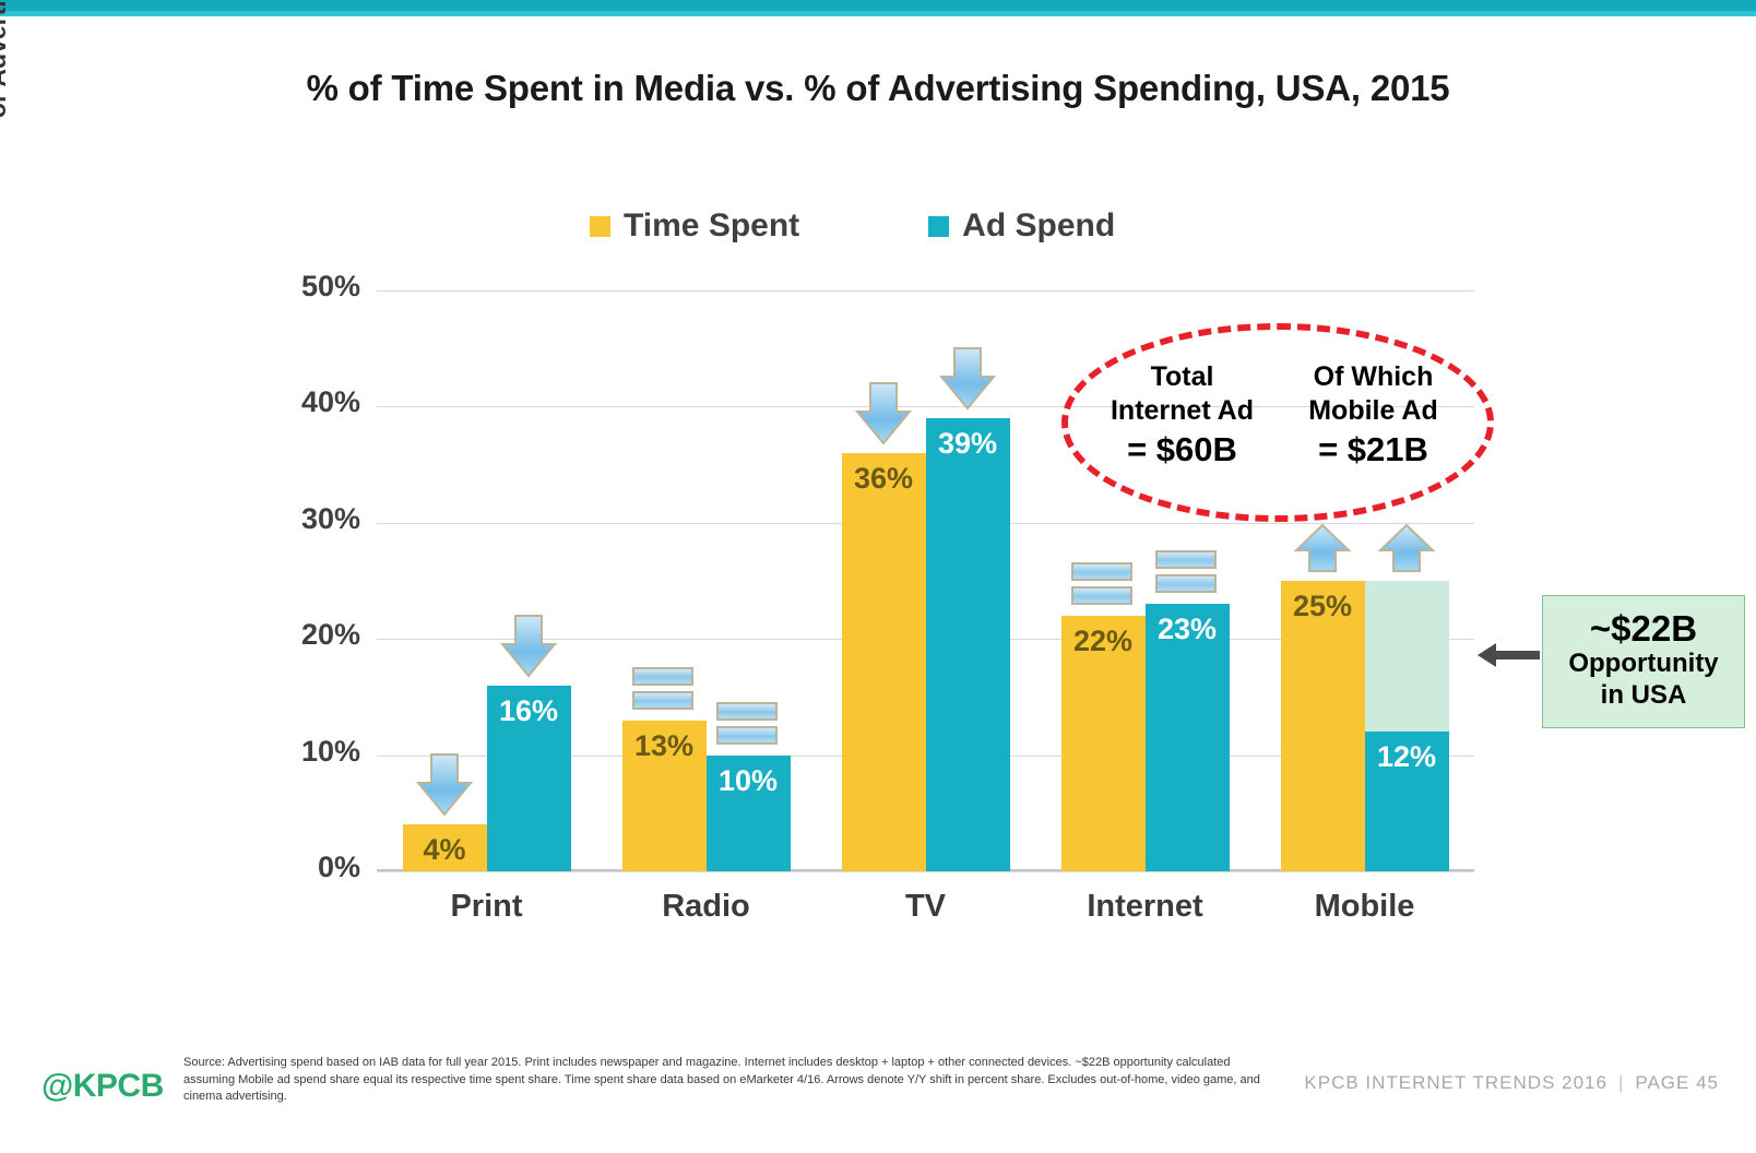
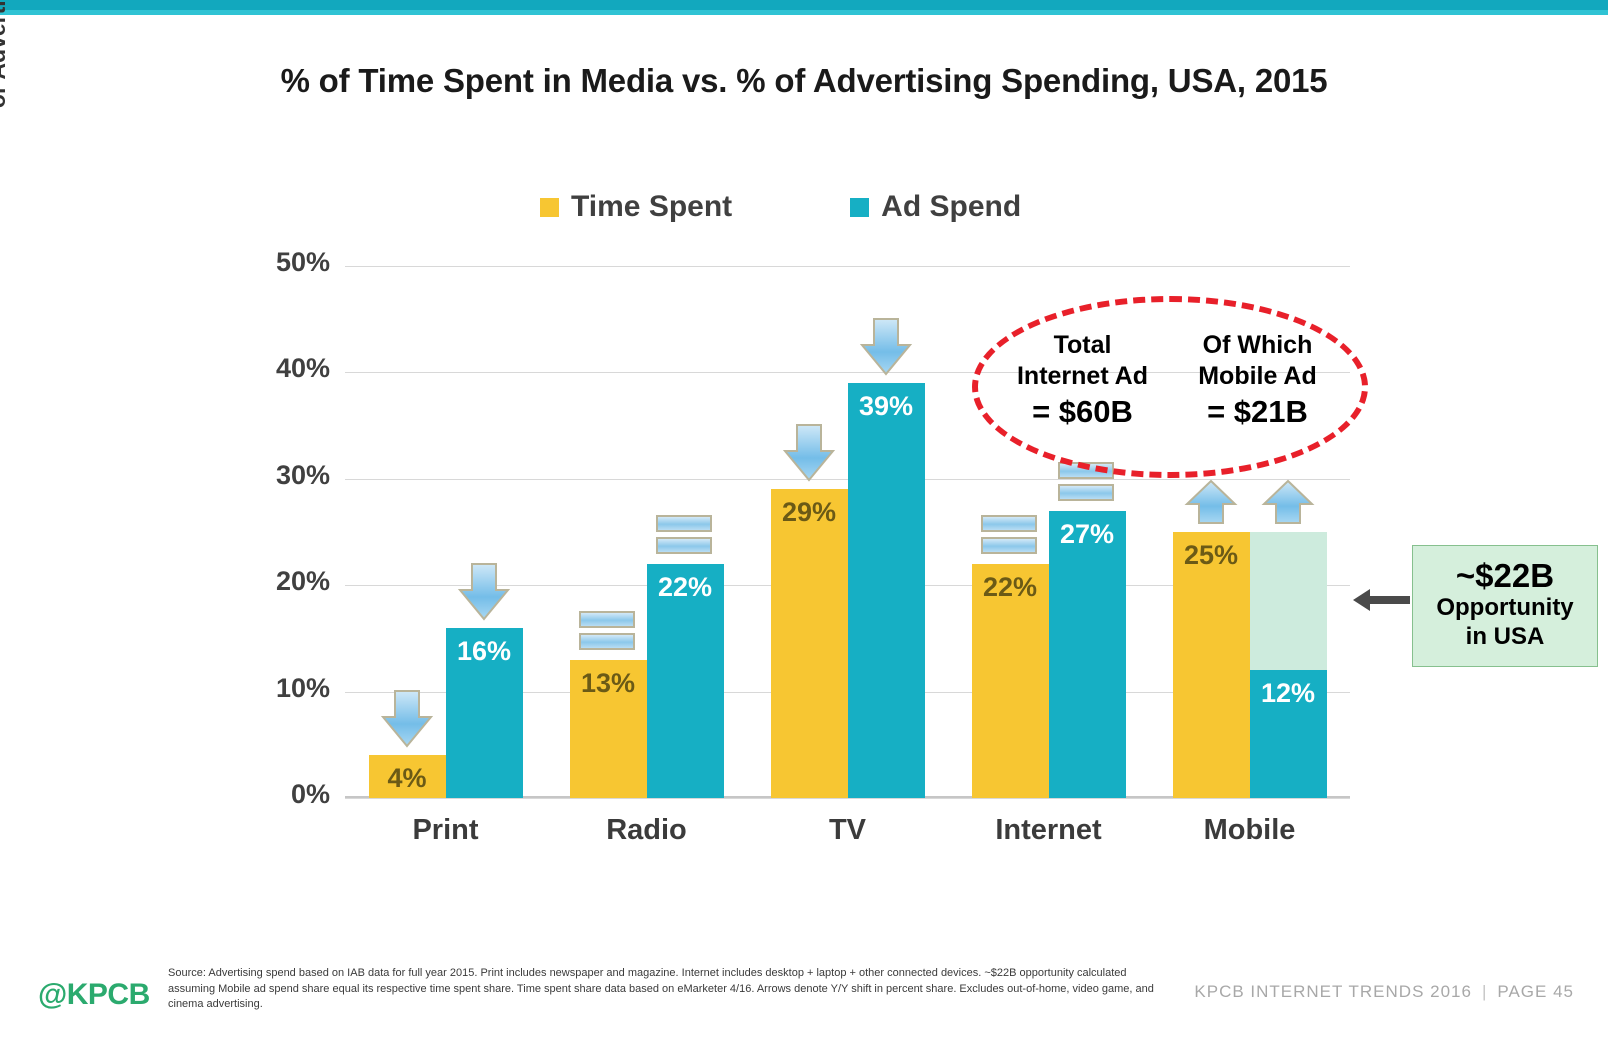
Ad Spend/Radio: 10% -> 22%
Time Spent/TV: 36% -> 29%
Ad Spend/Internet: 23% -> 27%
